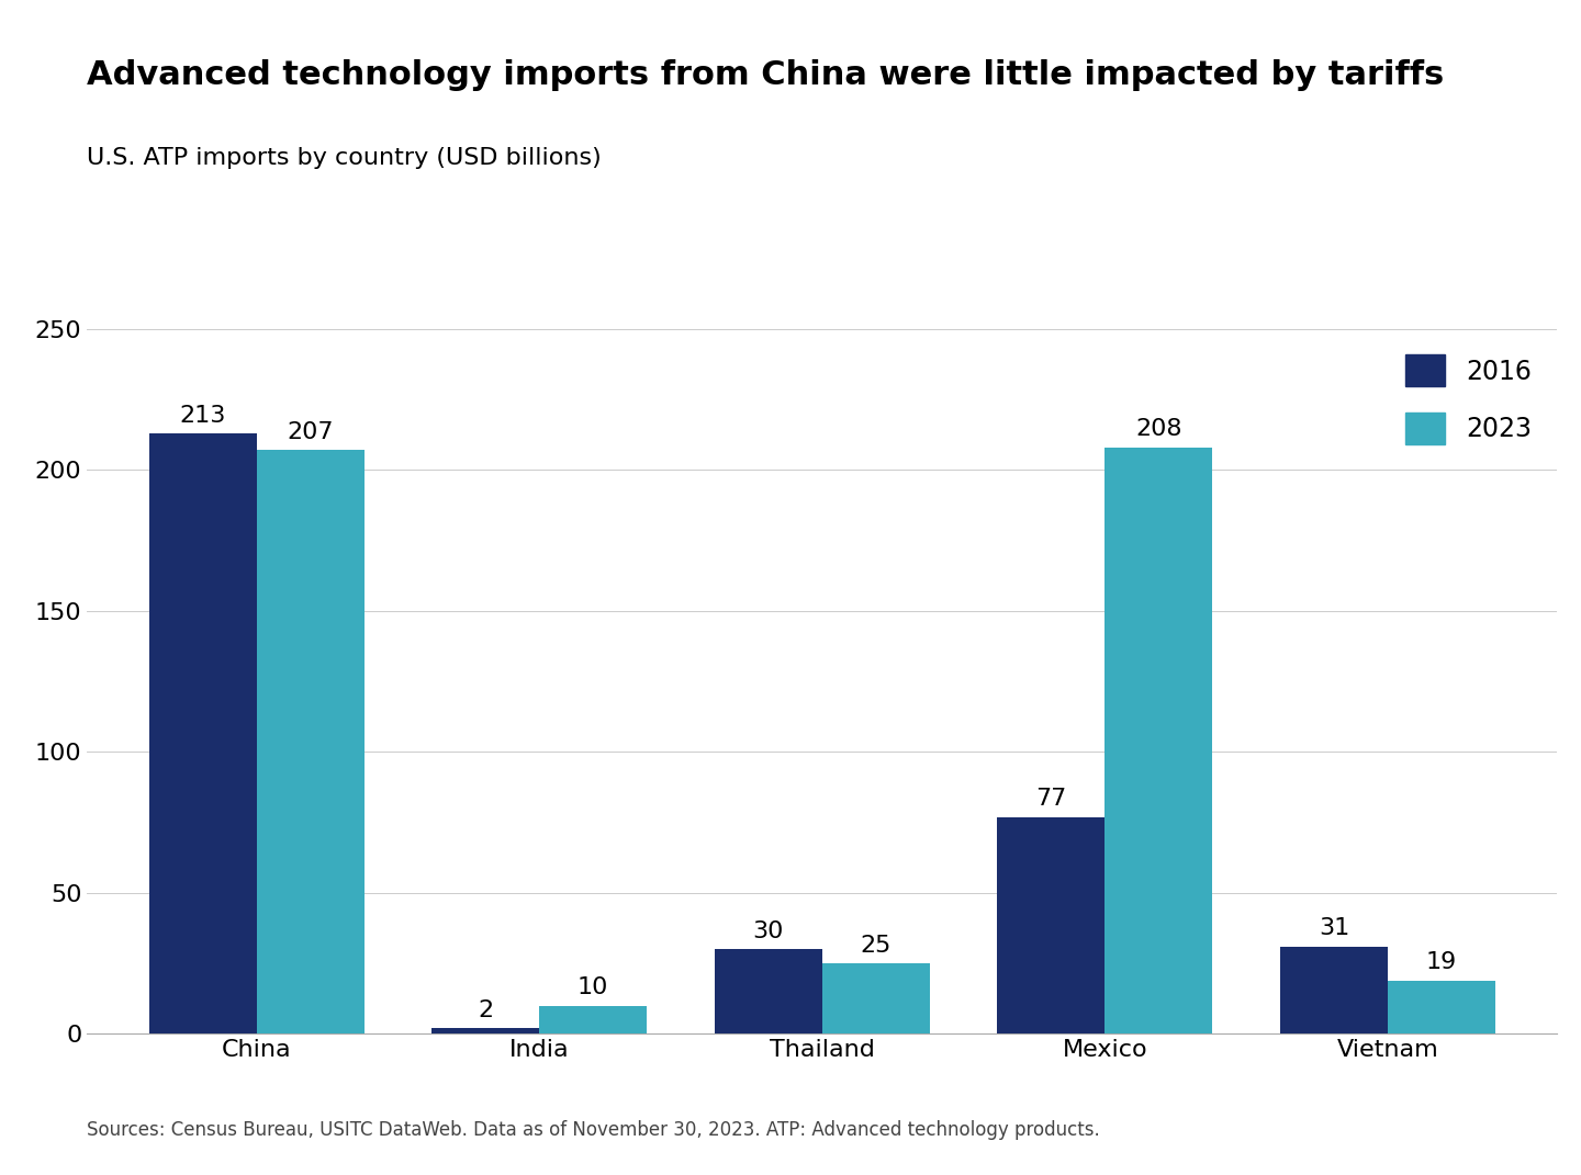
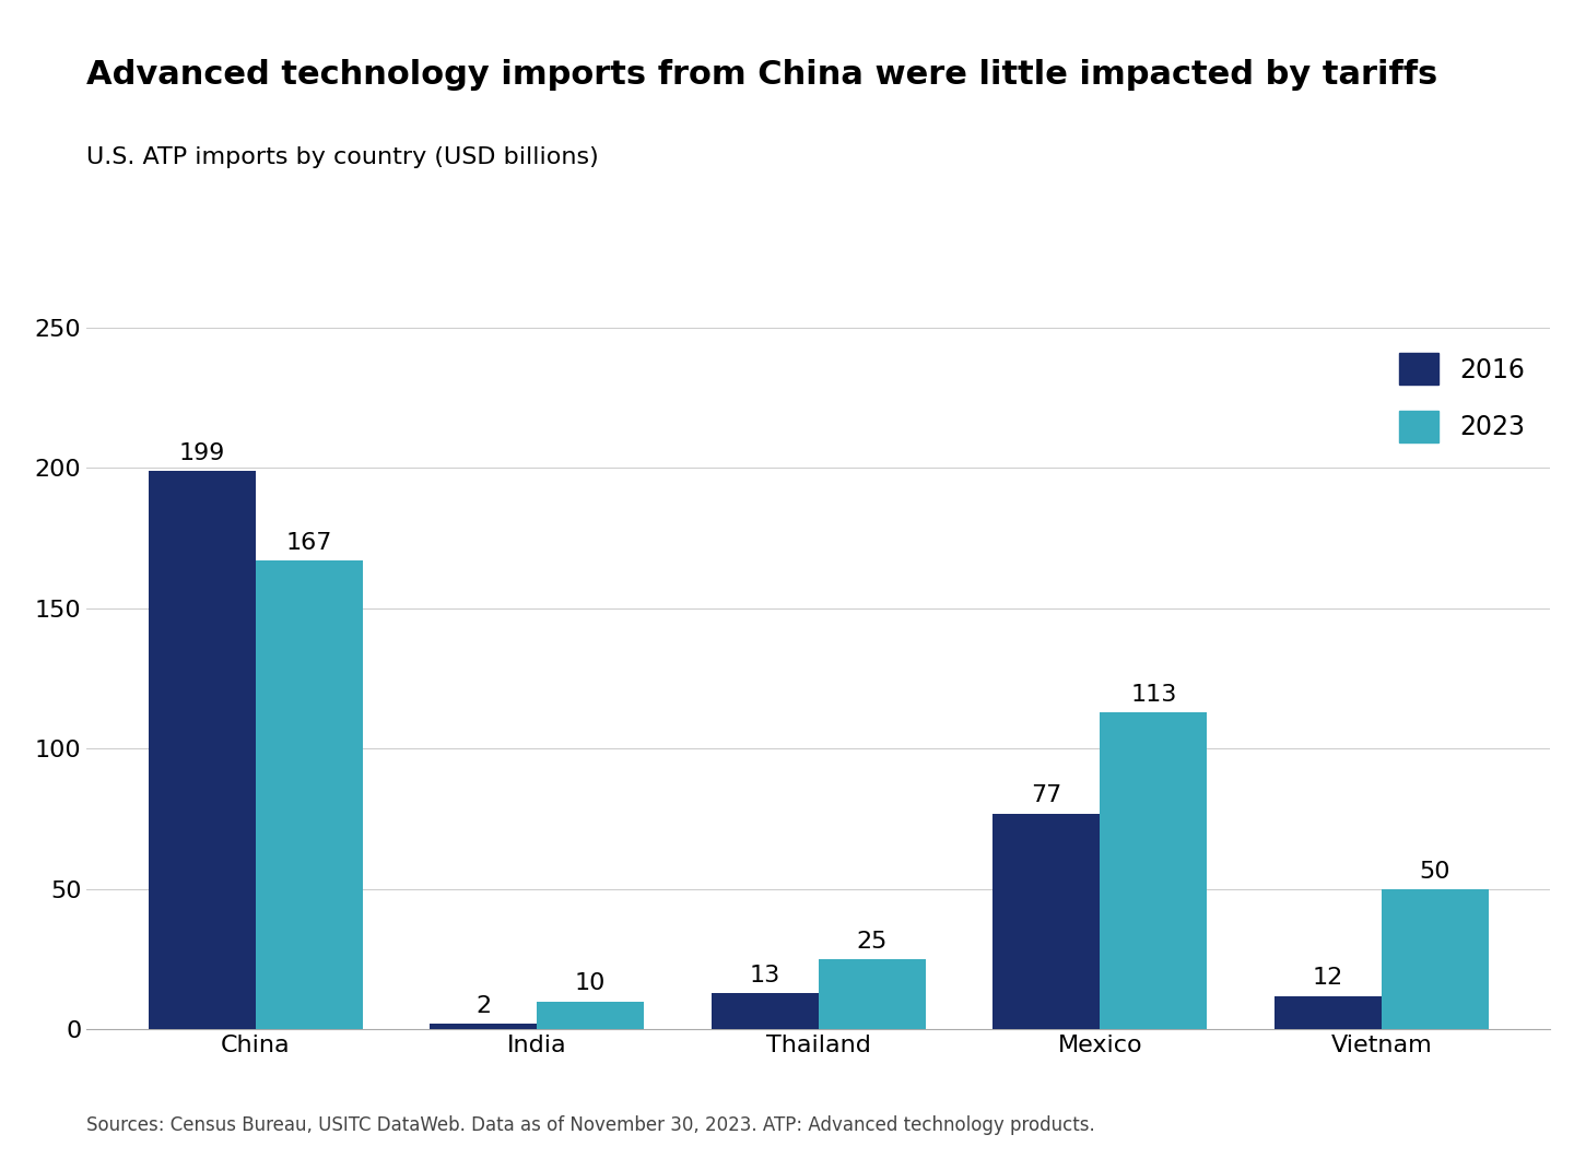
2016/China: 213 -> 199
2023/China: 207 -> 167
2016/Thailand: 30 -> 13
2023/Mexico: 208 -> 113
2016/Vietnam: 31 -> 12
2023/Vietnam: 19 -> 50
